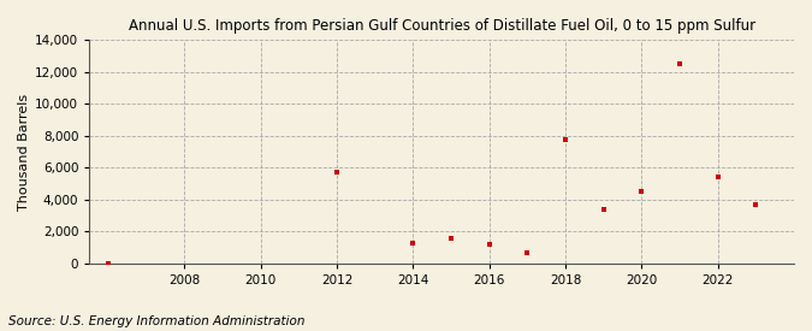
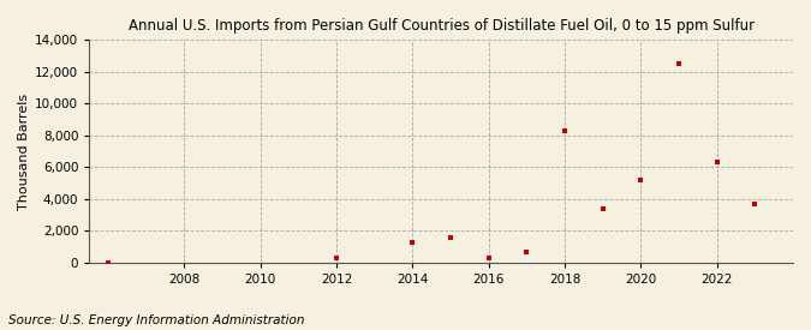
2012: 5,700 -> 300
2016: 1,200 -> 300
2018: 7,800 -> 8,300
2020: 4,500 -> 5,200
2022: 5,400 -> 6,300
